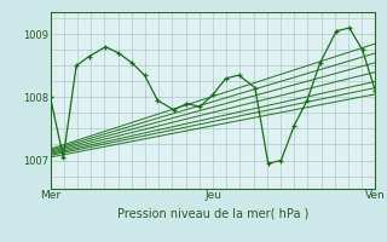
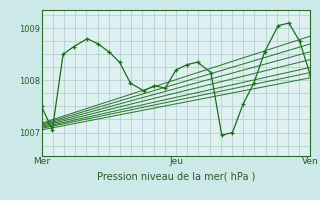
Mer: 1008.00 -> 1007.50
Jeu: 1008.04 -> 1008.20
